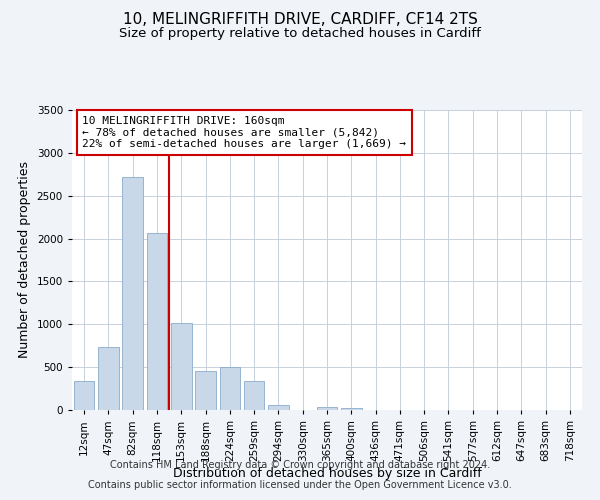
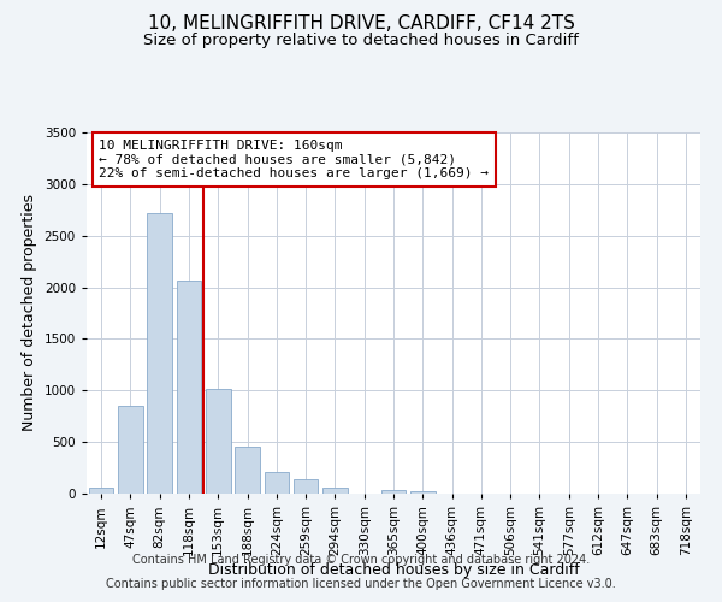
12sqm: 340 -> 60
47sqm: 740 -> 860
224sqm: 500 -> 200
259sqm: 340 -> 140
